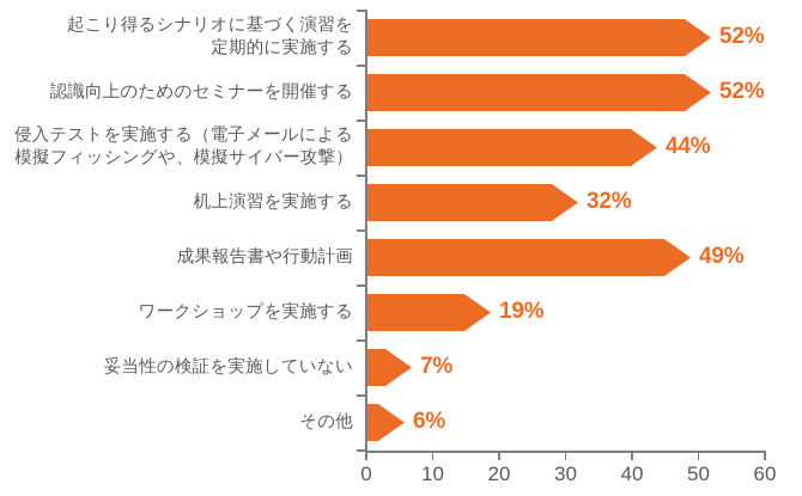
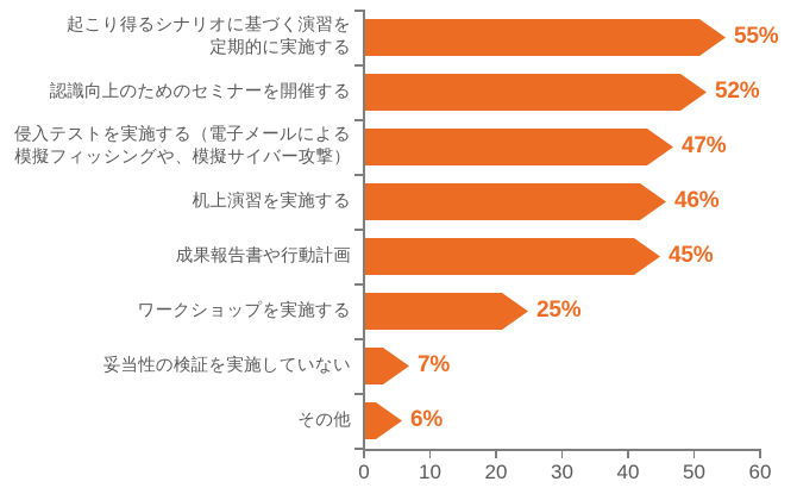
起こり得るシナリオに基づく演習を 定期的に実施する: 52% -> 55%
侵入テストを実施する（電子メールによる 模擬フィッシングや、模擬サイバー攻撃）: 44% -> 47%
机上演習を実施する: 32% -> 46%
成果報告書や行動計画: 49% -> 45%
ワークショップを実施する: 19% -> 25%
